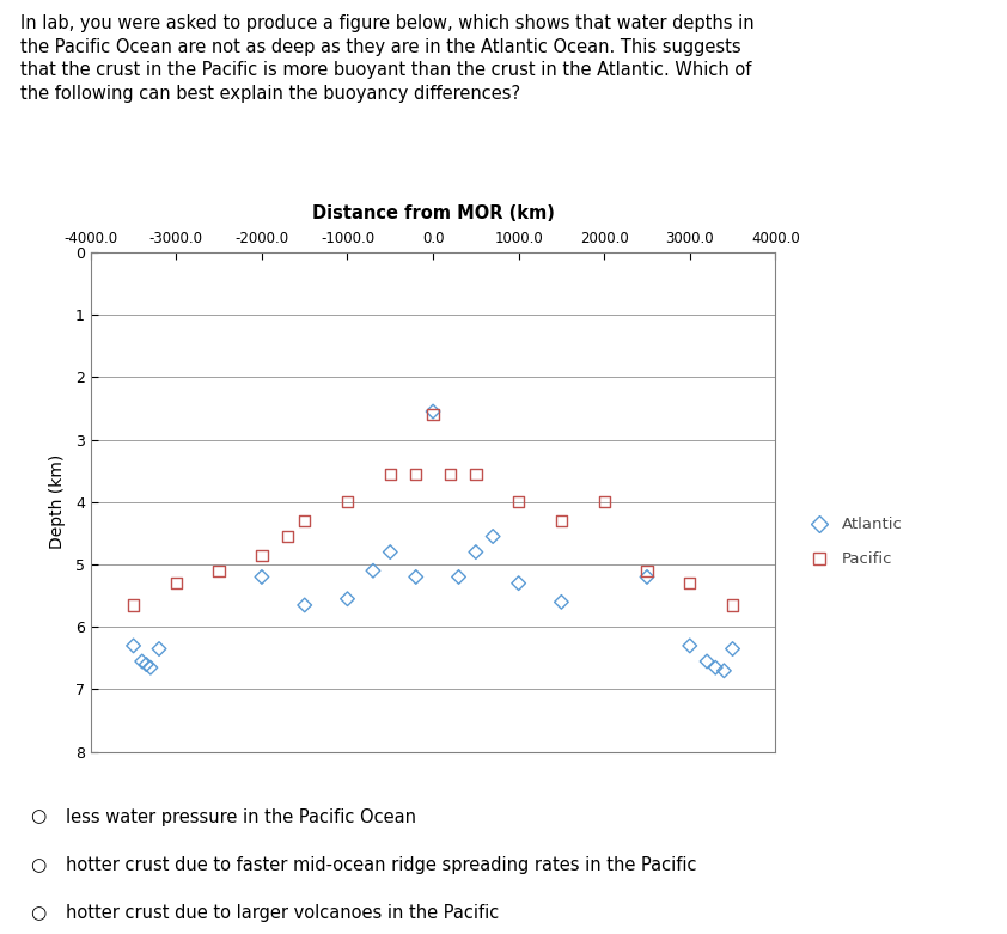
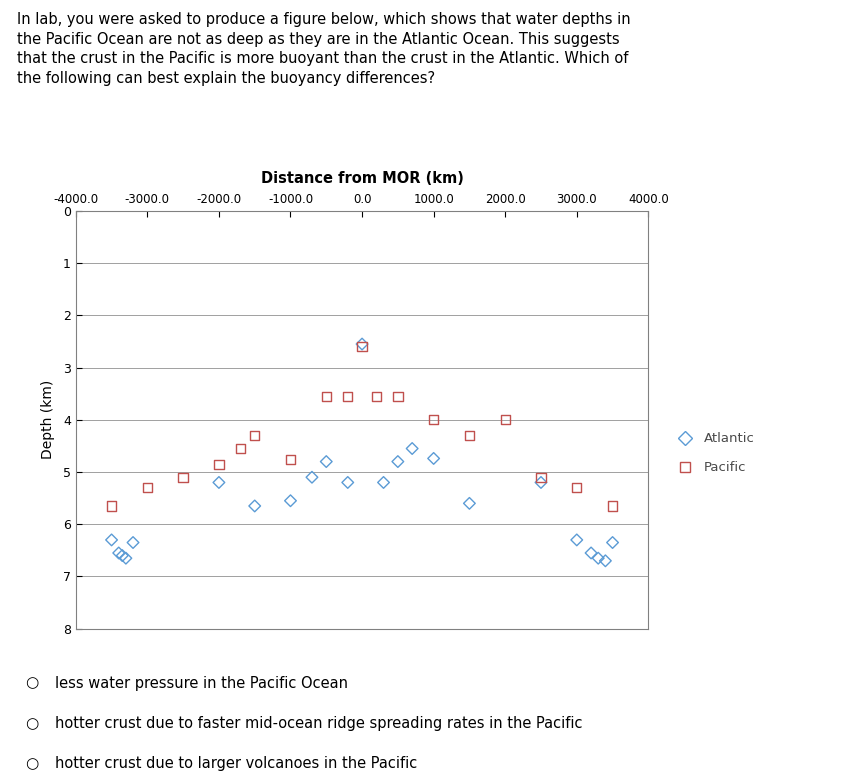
Pacific/-1000.0: 4.00 -> 4.76
Atlantic/1000.0: 5.30 -> 4.74
